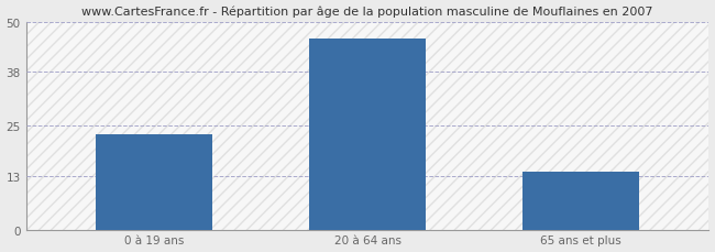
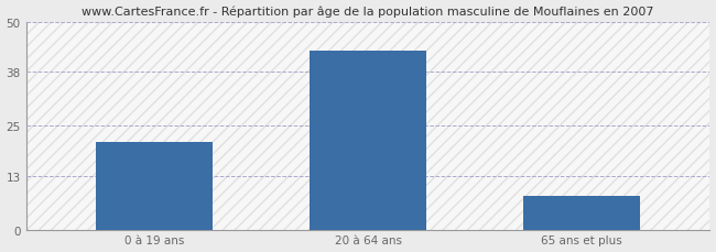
0 à 19 ans: 23 -> 21
20 à 64 ans: 46 -> 43
65 ans et plus: 14 -> 8
